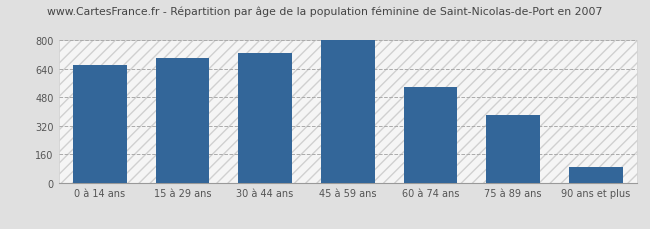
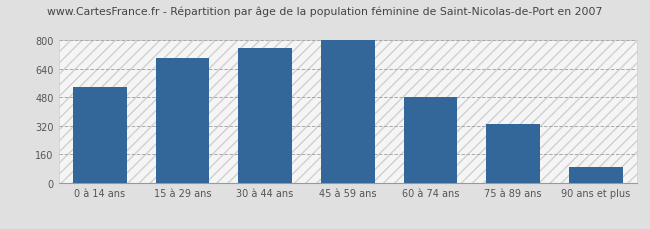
0 à 14 ans: 660 -> 540
30 à 44 ans: 730 -> 760
60 à 74 ans: 540 -> 480
75 à 89 ans: 380 -> 330
